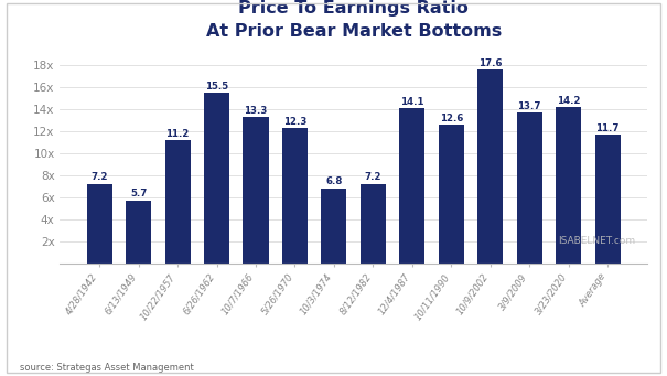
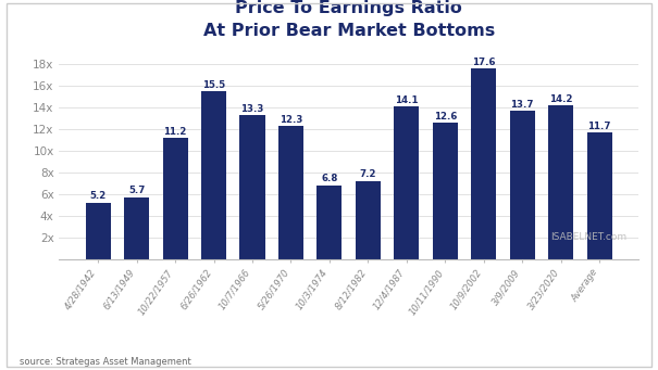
4/28/1942: 7.2 -> 5.2
